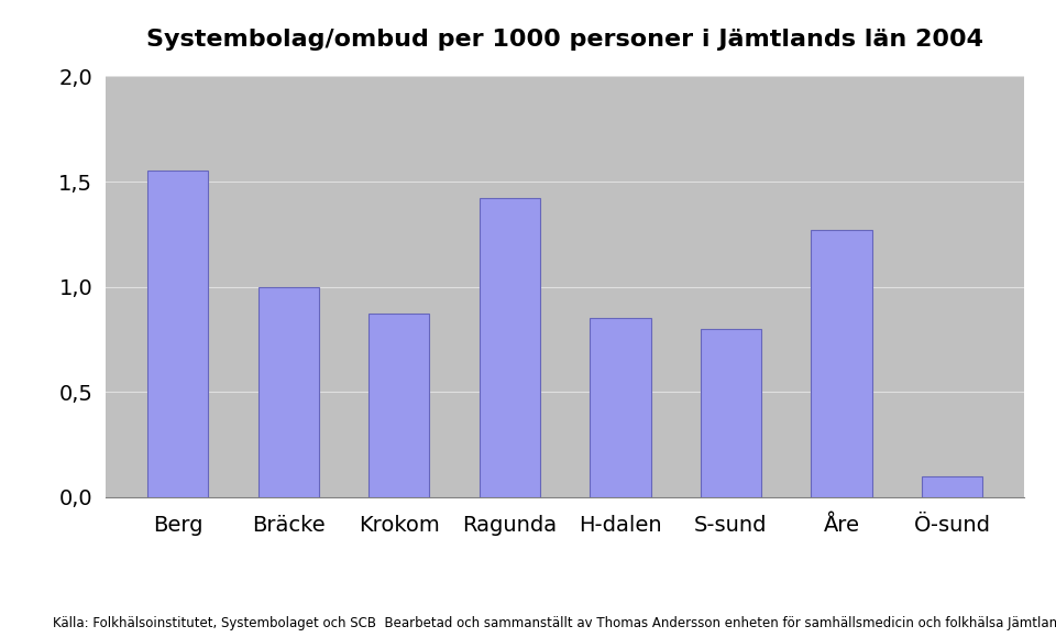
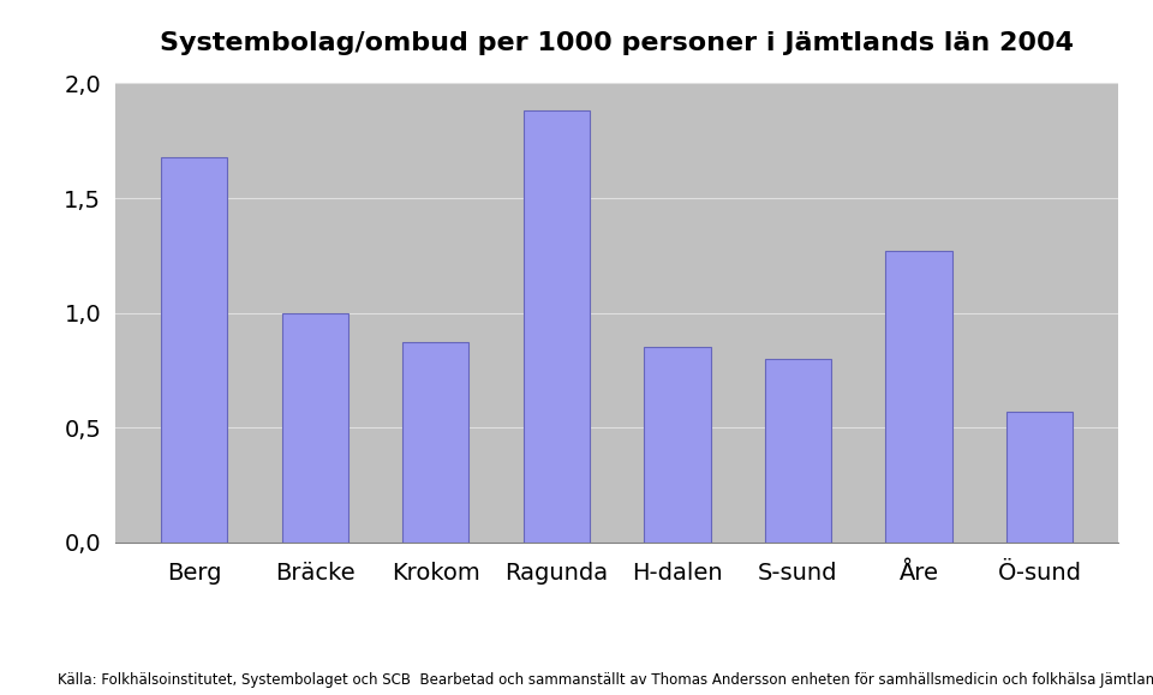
Berg: 1,55 -> 1,68
Ragunda: 1,42 -> 1,88
Ö-sund: 0,10 -> 0,57
